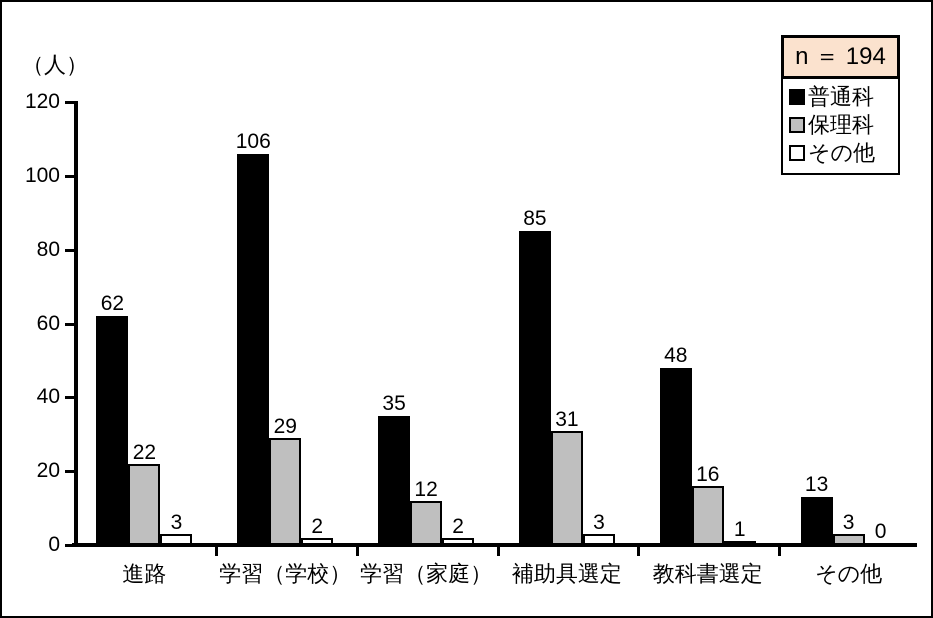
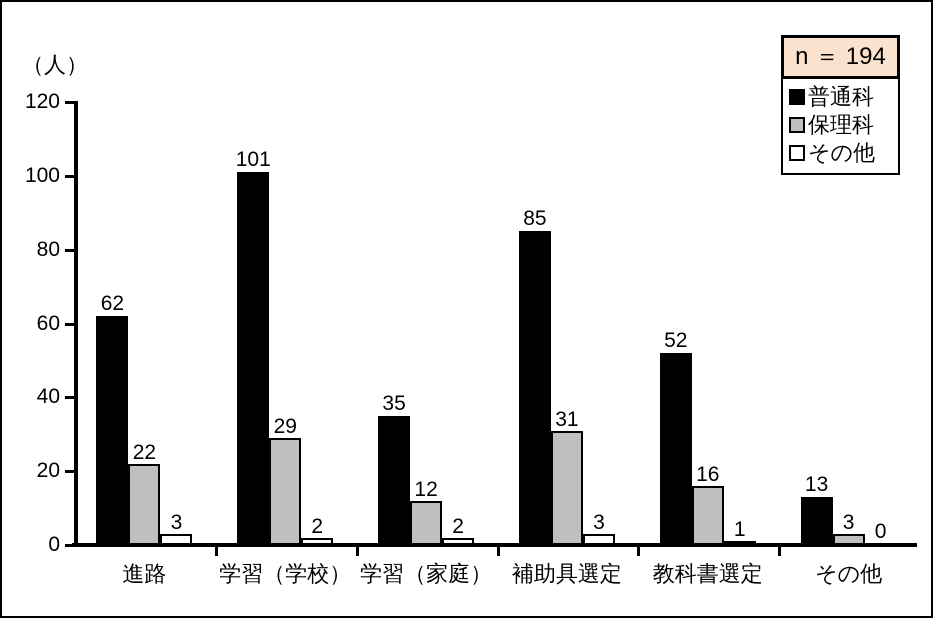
普通科/学習（学校）: 106 -> 101
普通科/教科書選定: 48 -> 52
